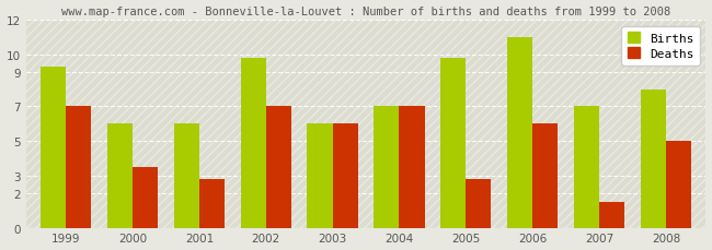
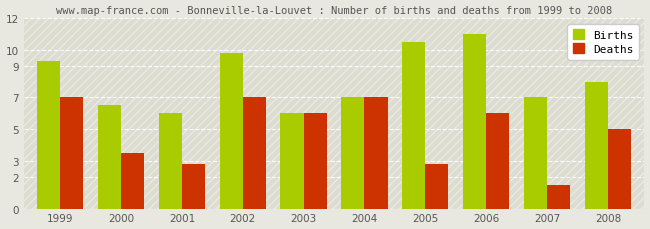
Births/2000: 6.0 -> 6.5
Births/2005: 9.8 -> 10.5
